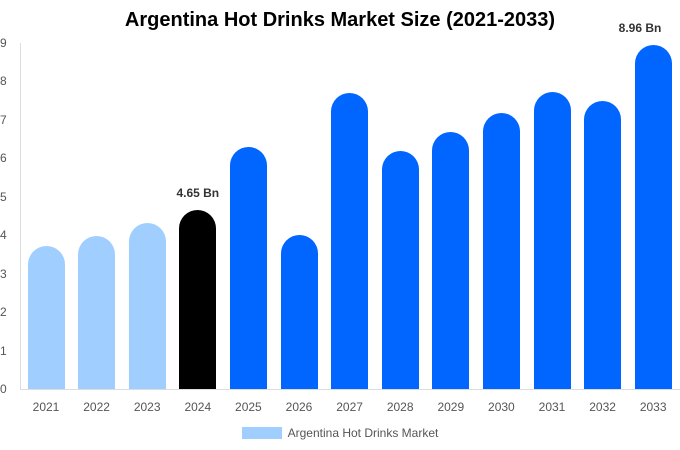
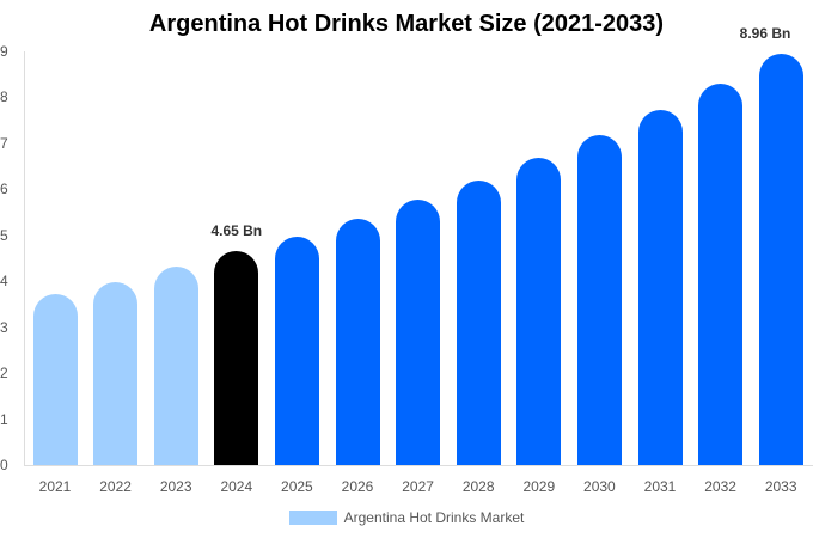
2025: 6.3 -> 5.0
2026: 4.0 -> 5.4
2027: 7.7 -> 5.8
2032: 7.5 -> 8.3
